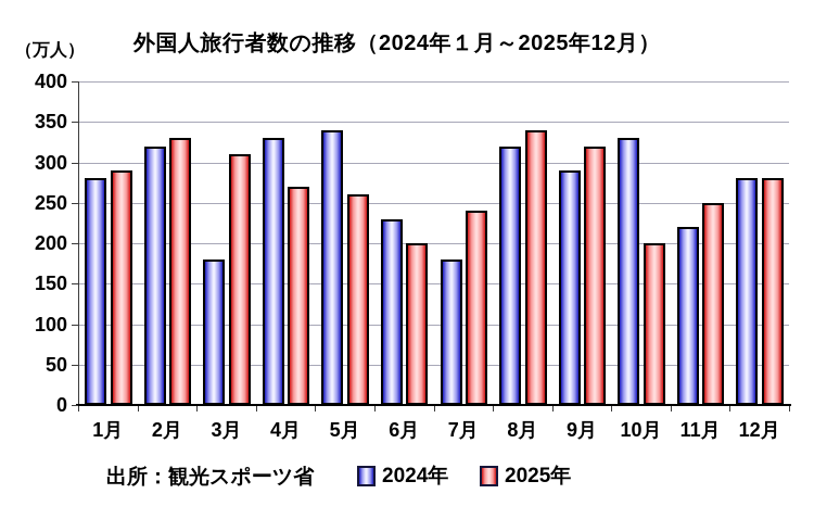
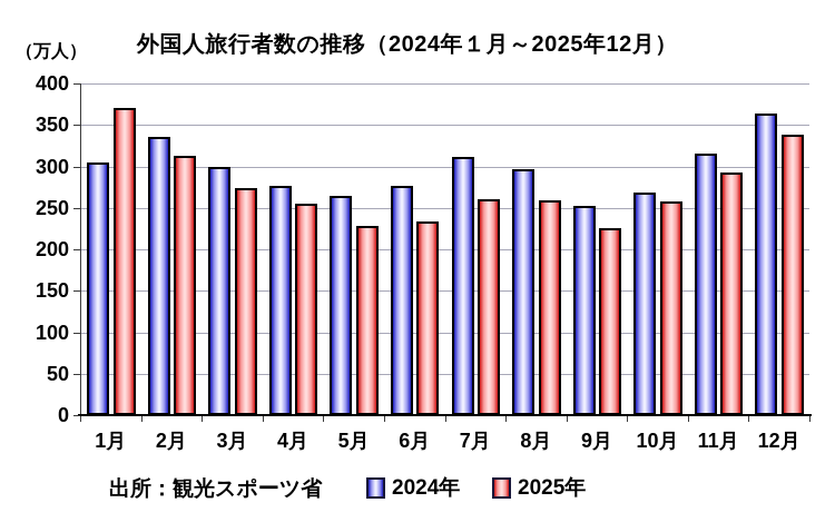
2024年/1月: 280 -> 300
2025年/1月: 290 -> 370
2024年/2月: 320 -> 340
2025年/2月: 330 -> 310
2024年/3月: 180 -> 300
2025年/3月: 310 -> 270
2024年/4月: 330 -> 280
2025年/4月: 270 -> 260
2024年/5月: 340 -> 260
2025年/5月: 260 -> 230
2024年/6月: 230 -> 280
2025年/6月: 200 -> 230
2024年/7月: 180 -> 310
2025年/7月: 240 -> 260
2024年/8月: 320 -> 300
2025年/8月: 340 -> 260
2024年/9月: 290 -> 250
2025年/9月: 320 -> 220
2024年/10月: 330 -> 270
2025年/10月: 200 -> 260
2024年/11月: 220 -> 320
2025年/11月: 250 -> 290
2024年/12月: 280 -> 360
2025年/12月: 280 -> 340
